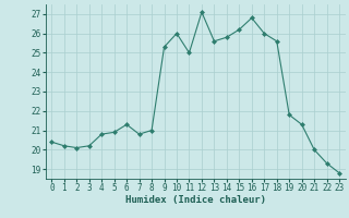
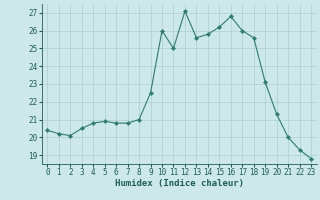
3: 20.2 -> 20.5
6: 21.3 -> 20.8
9: 25.3 -> 22.5
19: 21.8 -> 23.1
